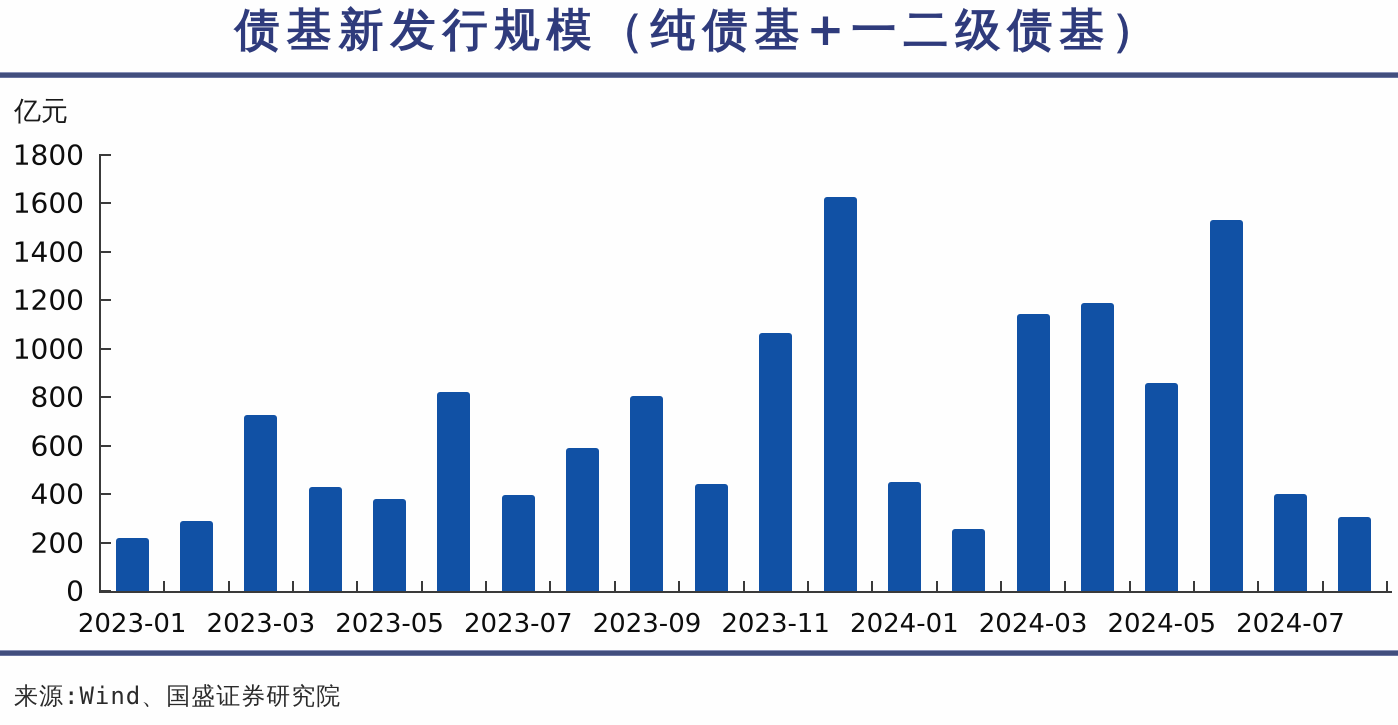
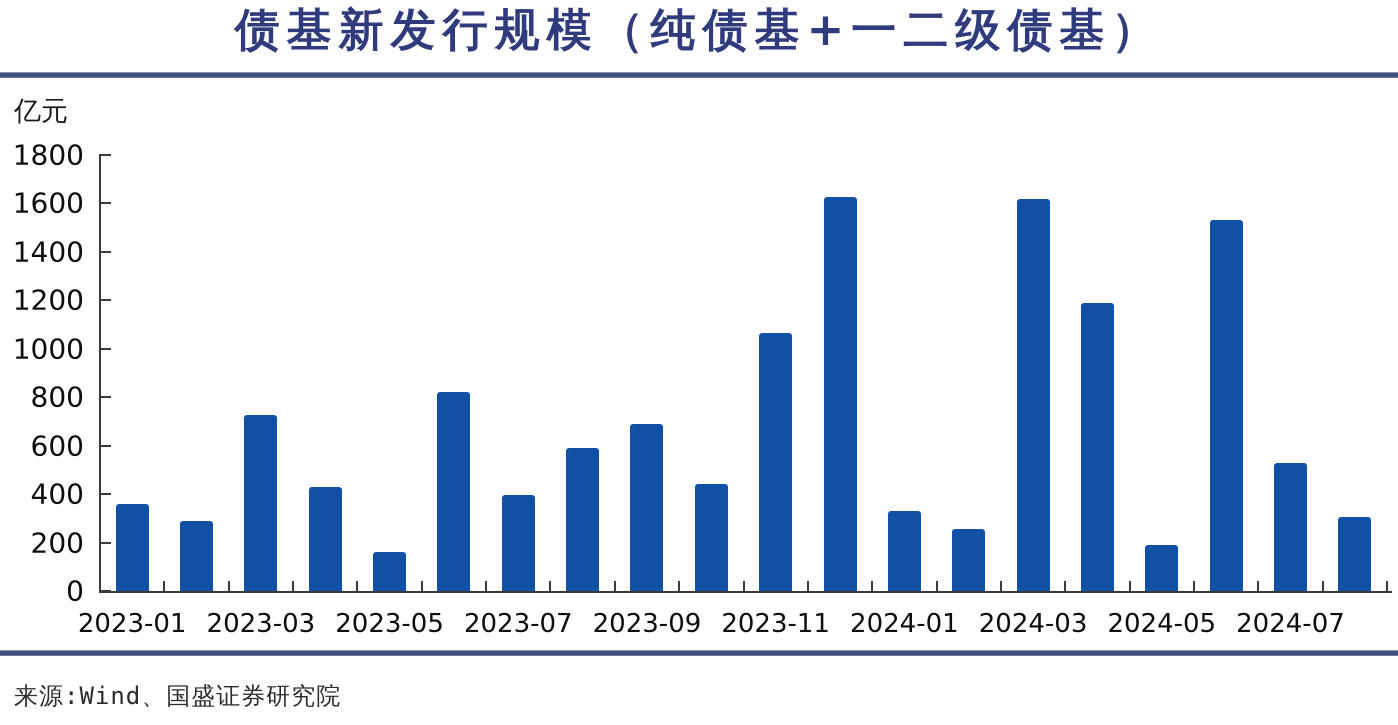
2023-01: 220 -> 360
2023-05: 380 -> 160
2023-09: 800 -> 690
2024-01: 450 -> 330
2024-03: 1140 -> 1620
2024-05: 860 -> 190
2024-07: 400 -> 530
